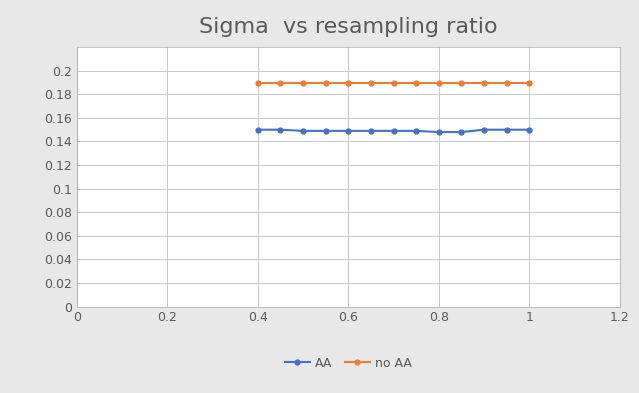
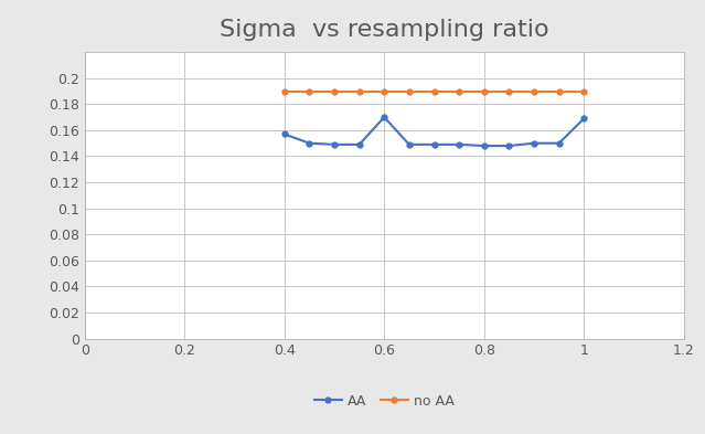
AA/0.4: 0.150 -> 0.157
AA/0.6: 0.149 -> 0.170
AA/1: 0.150 -> 0.169
